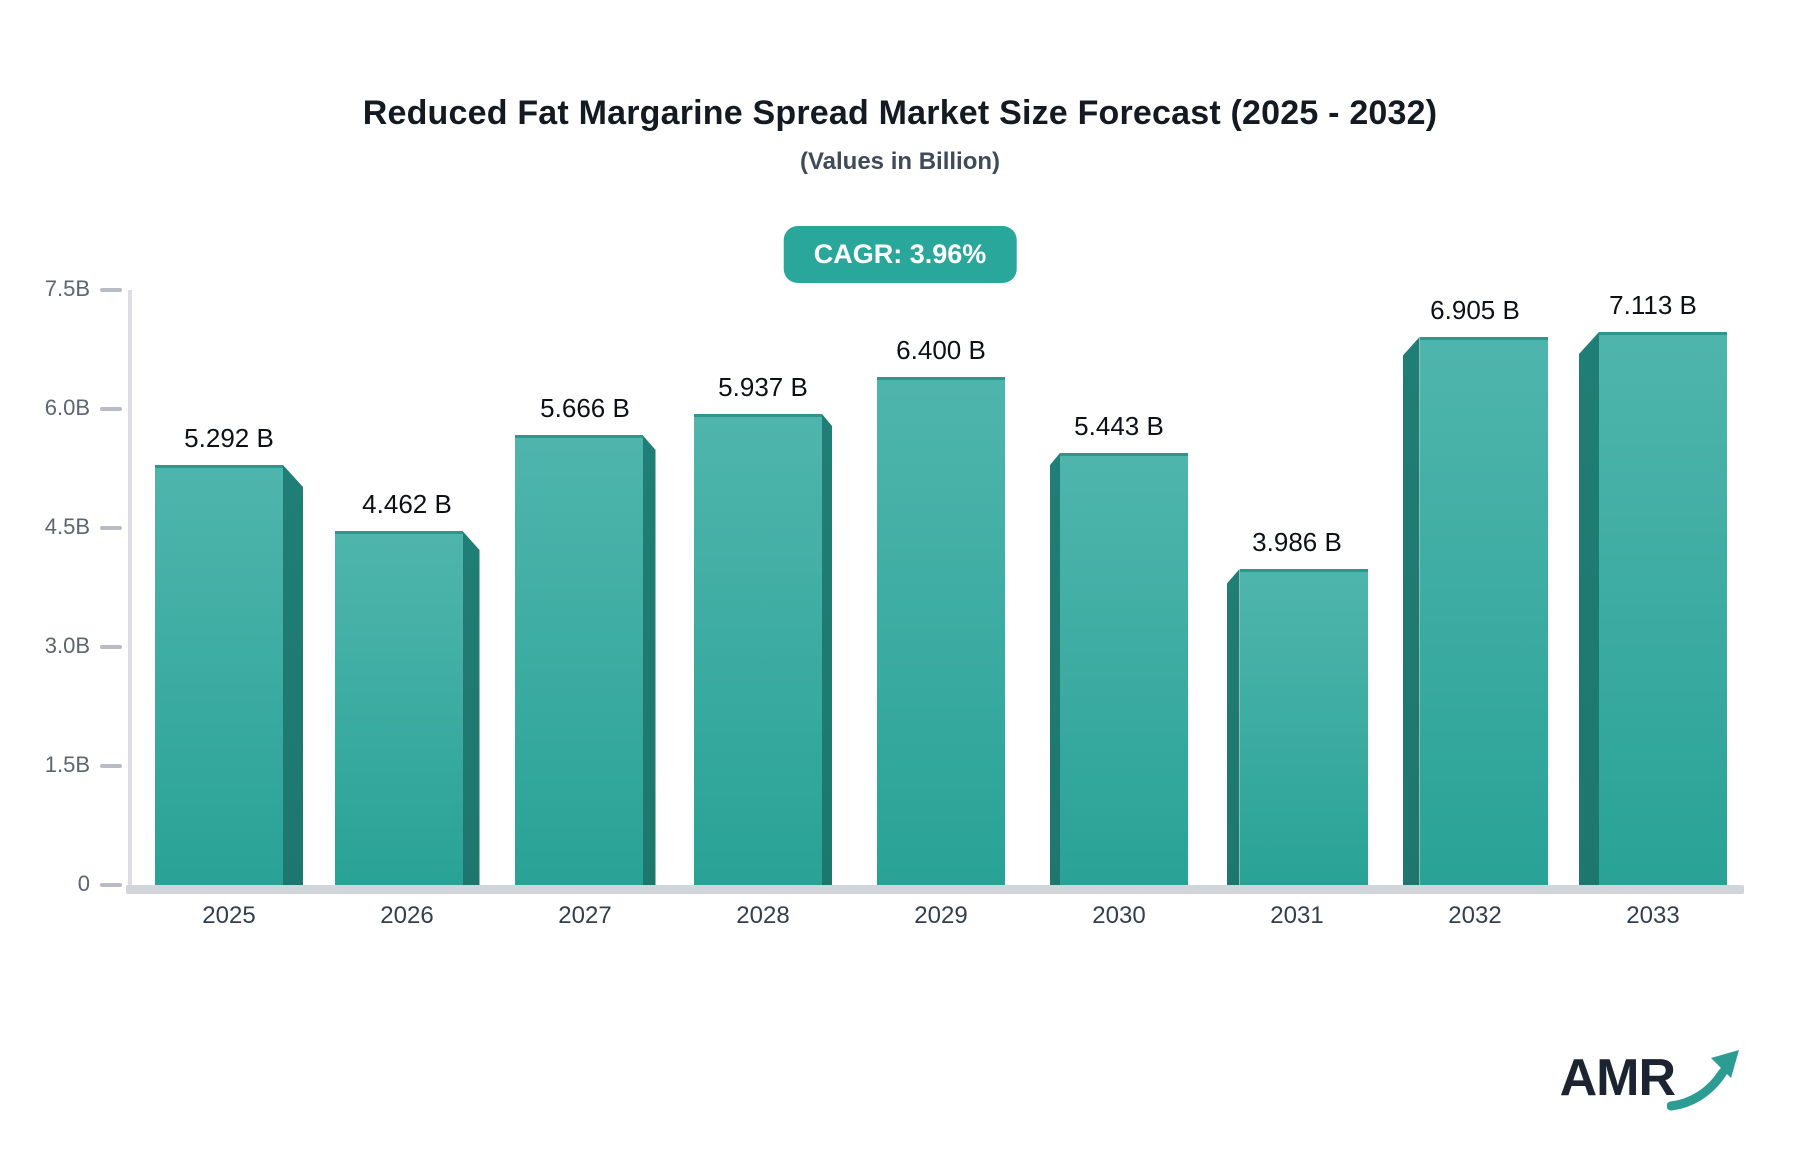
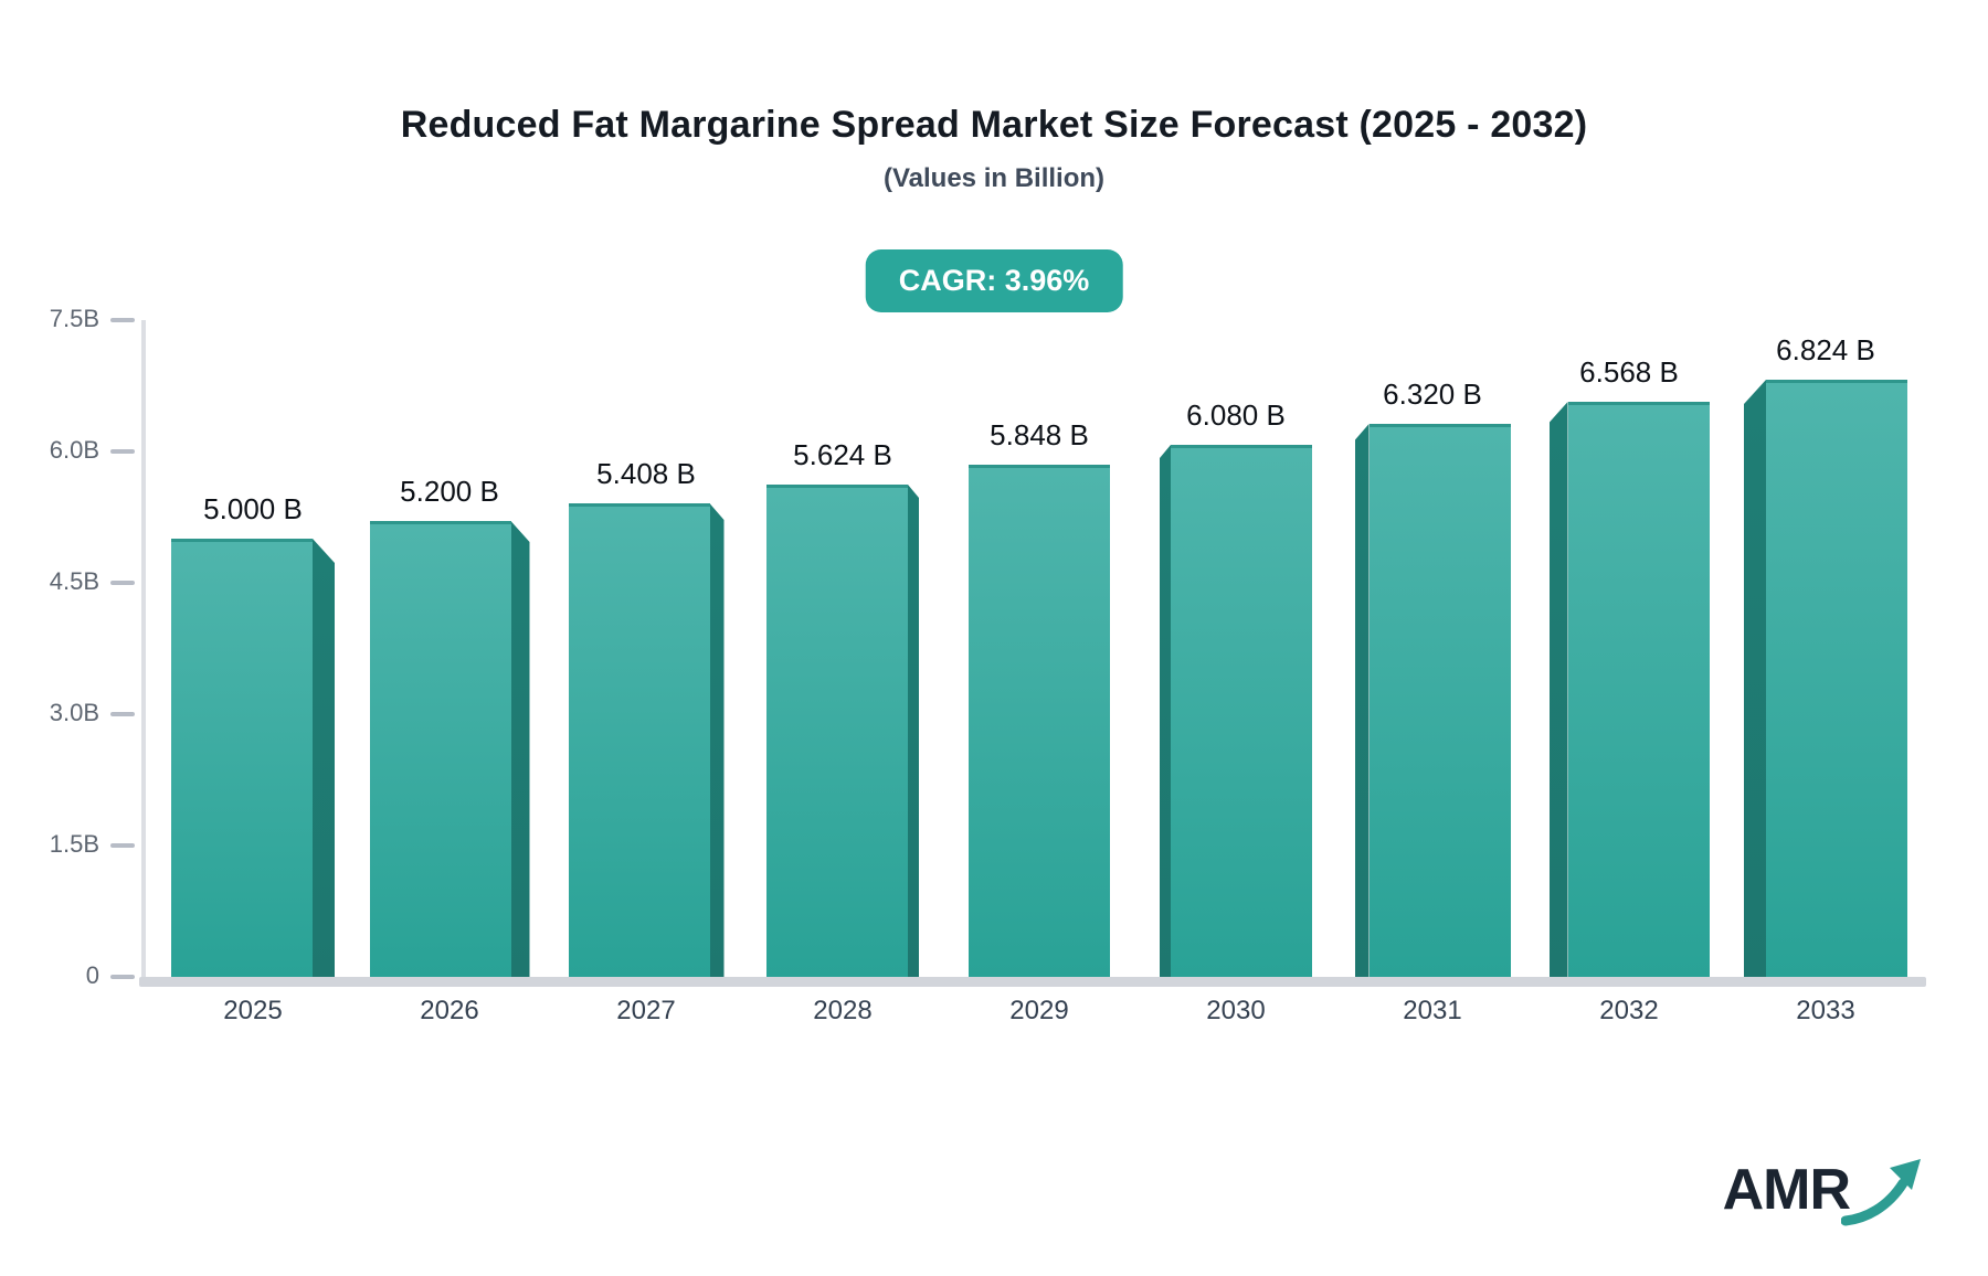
2025: 5.292 -> 5.000
2026: 4.462 -> 5.200
2027: 5.666 -> 5.408
2028: 5.937 -> 5.624
2029: 6.400 -> 5.848
2030: 5.443 -> 6.080
2031: 3.986 -> 6.320
2032: 6.905 -> 6.568
2033: 7.113 -> 6.824
